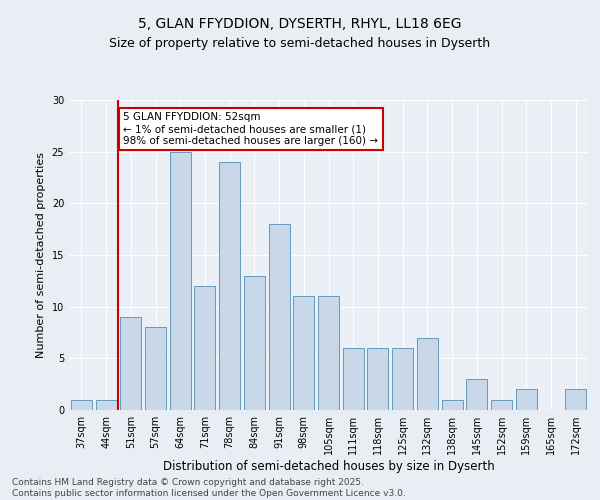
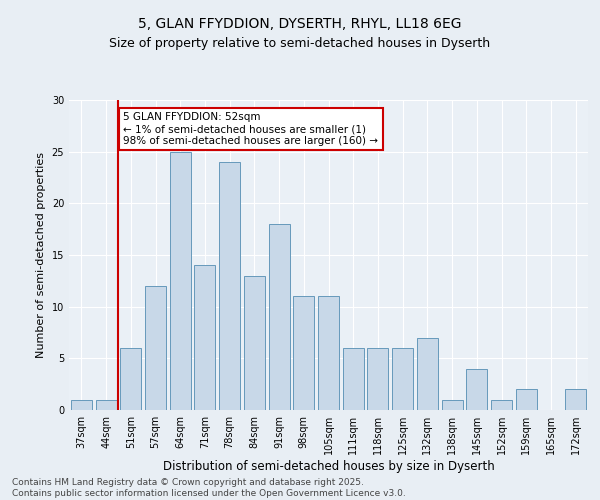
51sqm: 9 -> 6
57sqm: 8 -> 12
71sqm: 12 -> 14
145sqm: 3 -> 4
